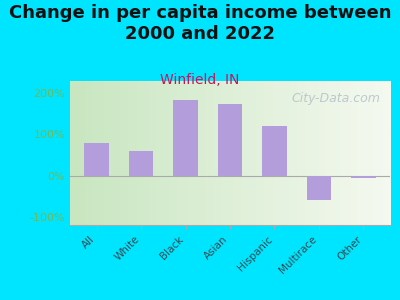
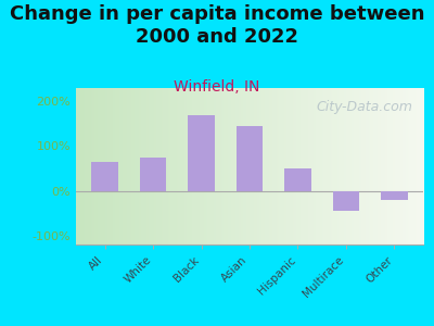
All: 80% -> 65%
White: 60% -> 75%
Black: 185% -> 170%
Asian: 175% -> 145%
Hispanic: 120% -> 50%
Multirace: -60% -> -45%
Other: -5% -> -20%
